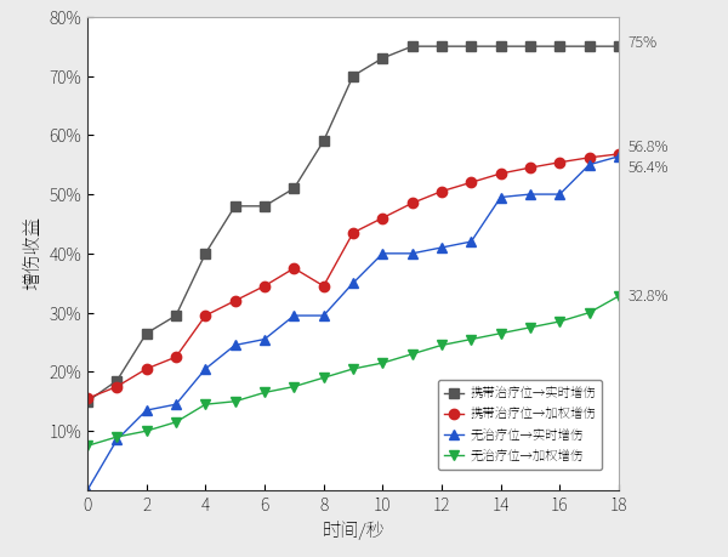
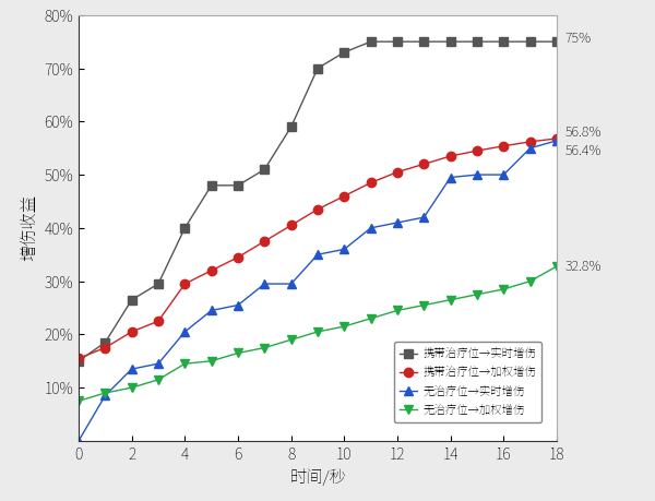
携带治疗位→加权增伤/8: 34.5% -> 40.5%
无治疗位→实时增伤/10: 40.0% -> 36.0%
